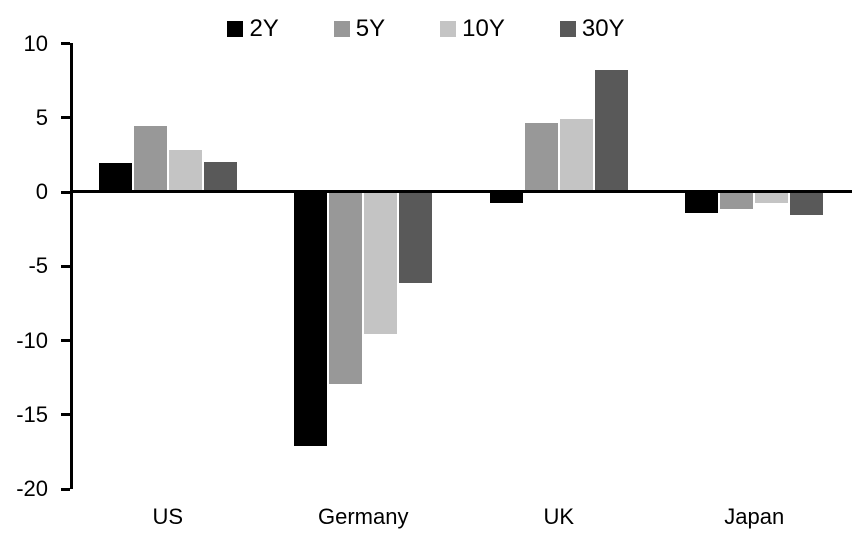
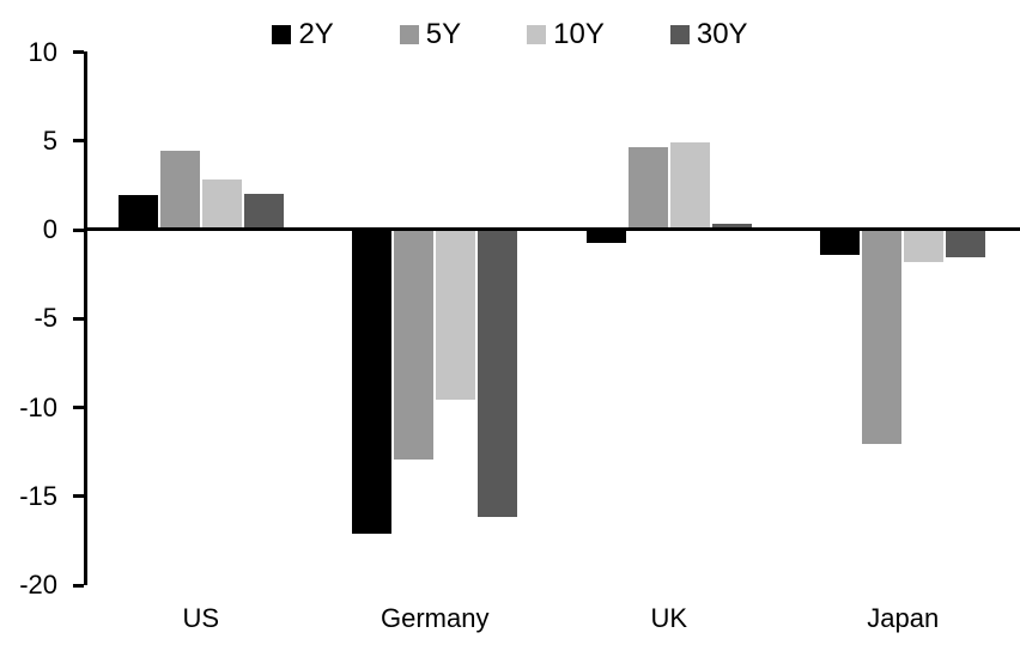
30Y/Germany: -6.2 -> -16.2
30Y/UK: 8.3 -> 0.4
5Y/Japan: -1.2 -> -12.1
10Y/Japan: -0.8 -> -1.9
